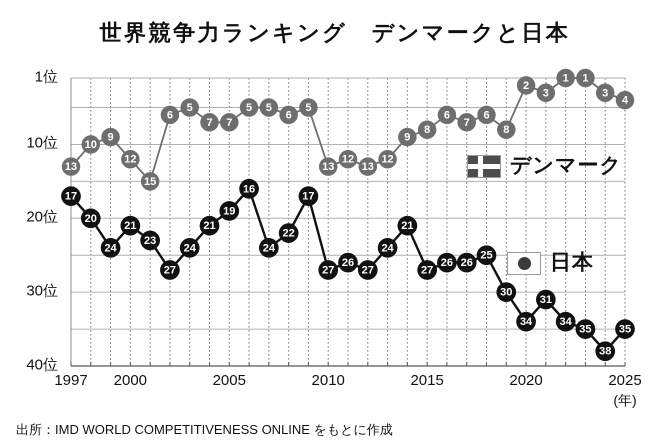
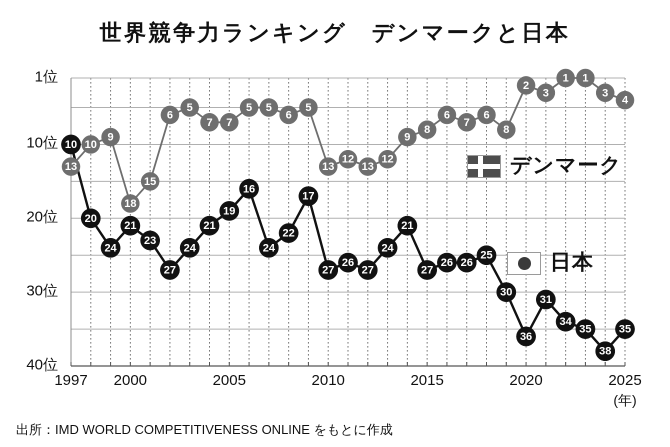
日本/1997: 17 -> 10
デンマーク/2000: 12 -> 18
日本/2020: 34 -> 36
